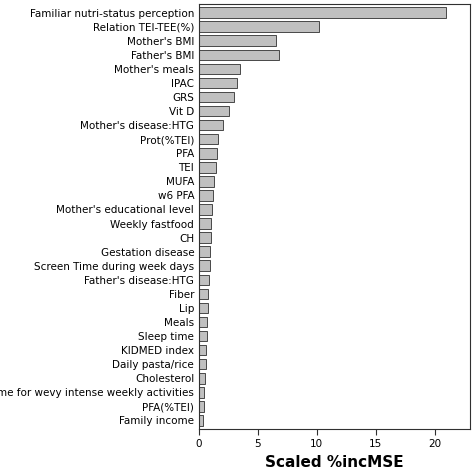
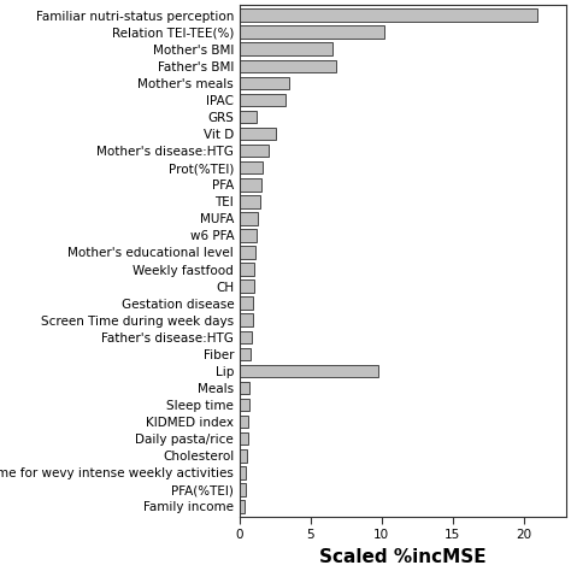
GRS: 3.0 -> 1.2
Lip: 0.8 -> 9.8
